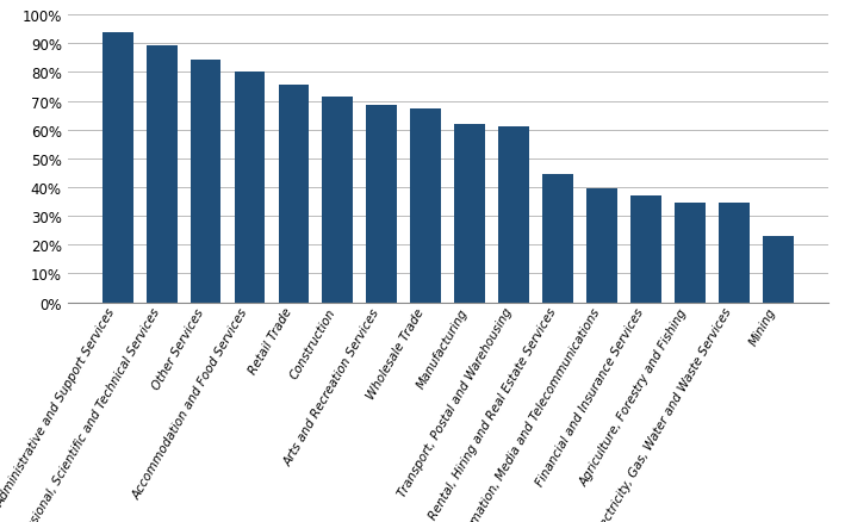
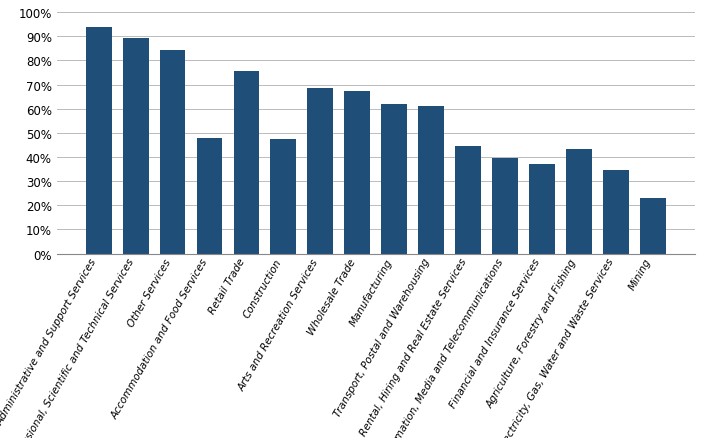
Accommodation and Food Services: 80.0% -> 48.0%
Construction: 71.5% -> 47.5%
Agriculture, Forestry and Fishing: 34.5% -> 43.5%
